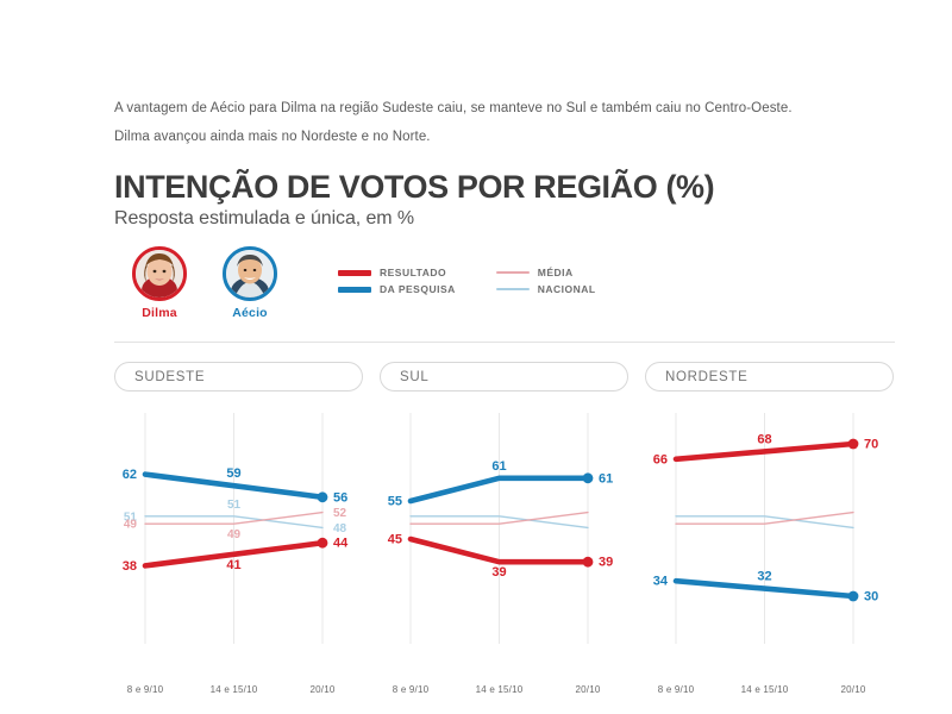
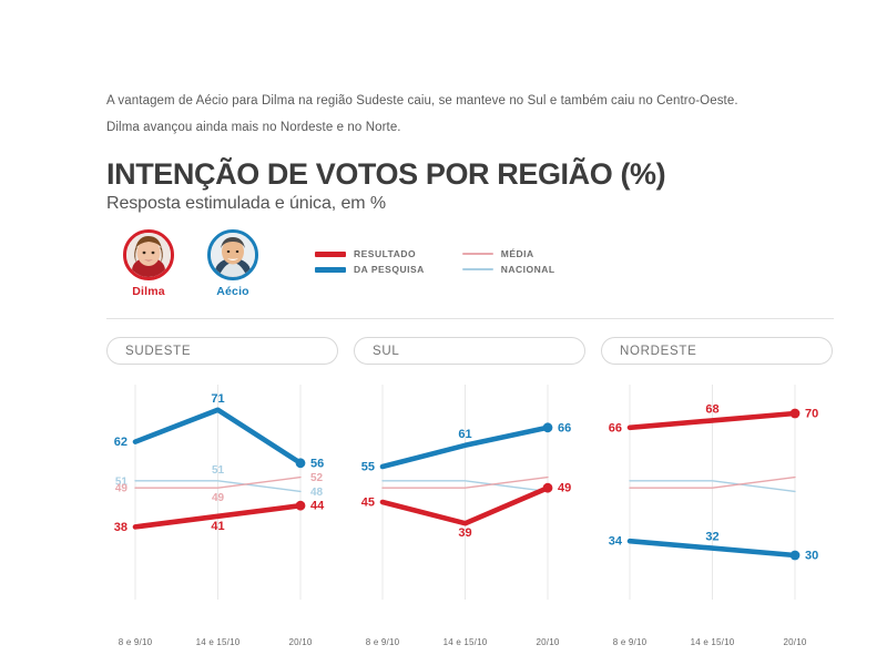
SUDESTE/Aécio/14 e 15/10: 59 -> 71
SUL/Aécio/20/10: 61 -> 66
SUL/Dilma/20/10: 39 -> 49
